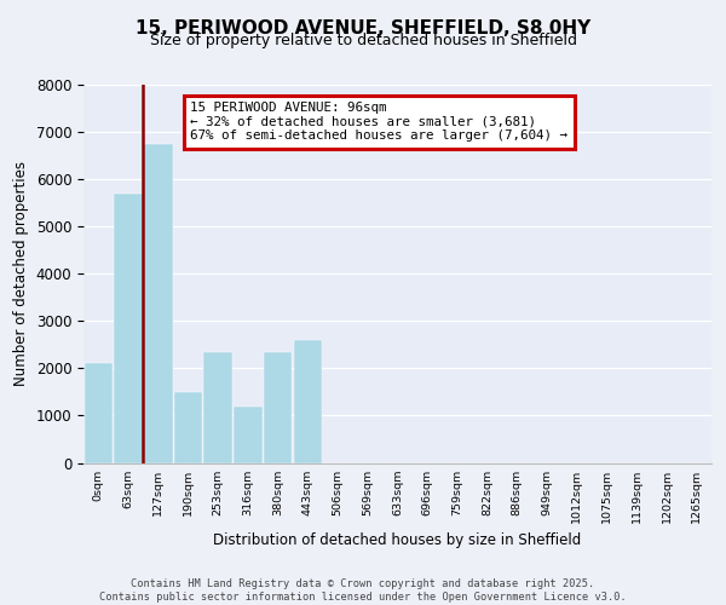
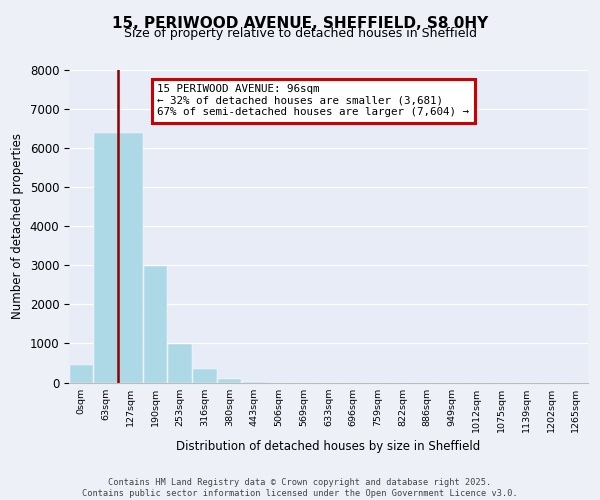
0sqm: 2100 -> 450
63sqm: 5700 -> 6400
127sqm: 6750 -> 6400
190sqm: 1500 -> 2980
253sqm: 2350 -> 980
316sqm: 1200 -> 340
380sqm: 2350 -> 80
443sqm: 2600 -> 20
